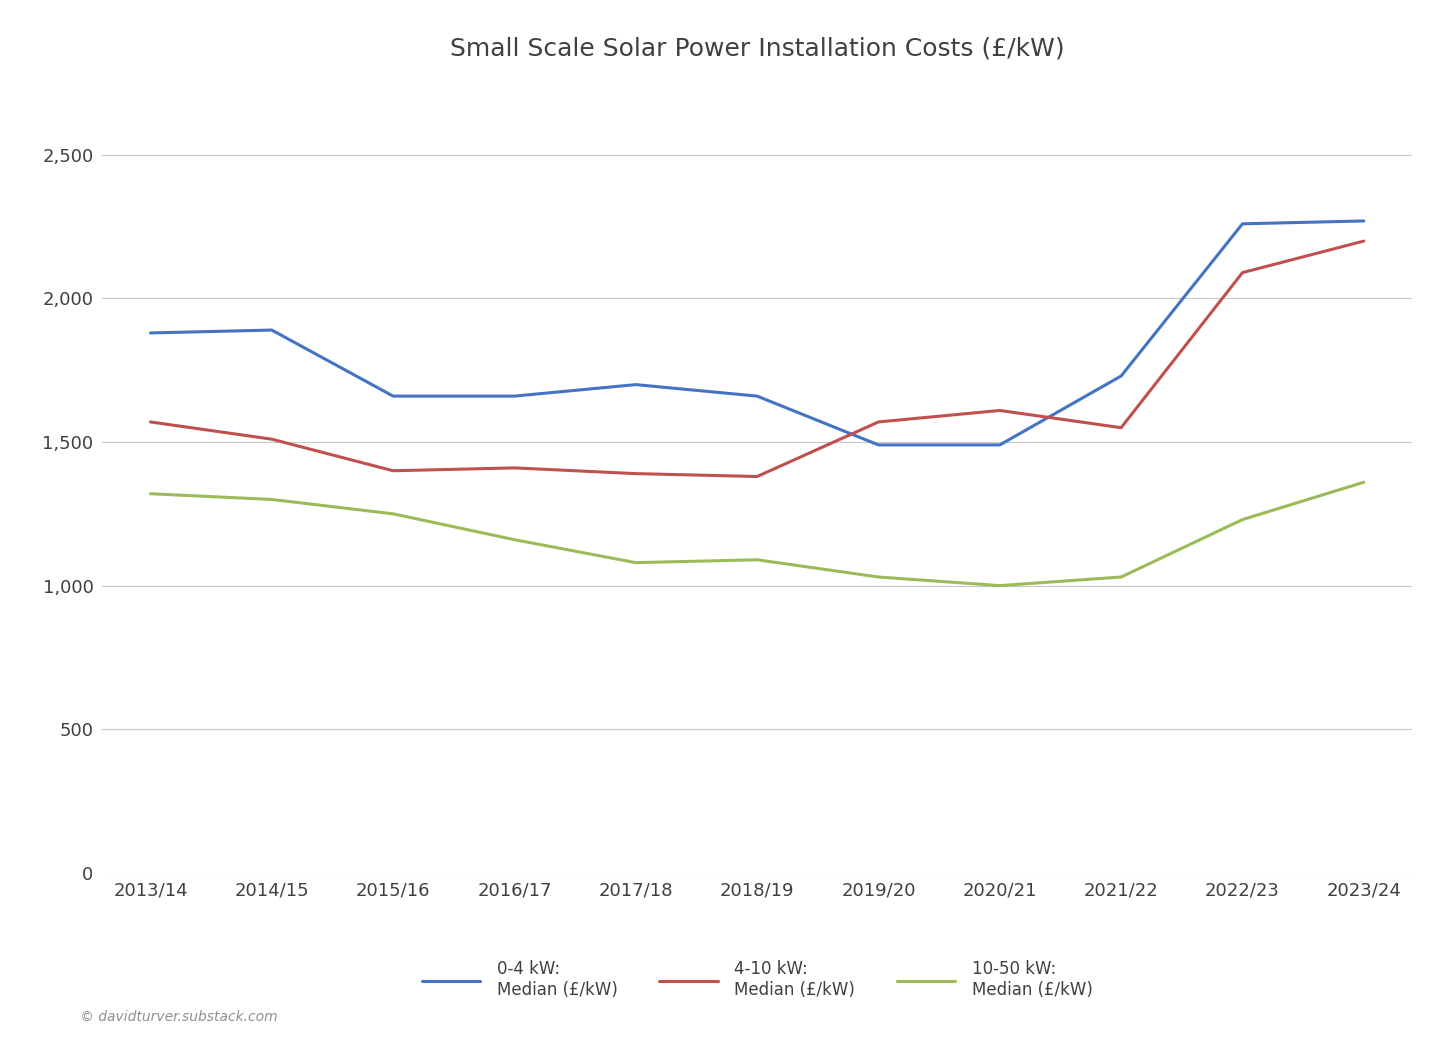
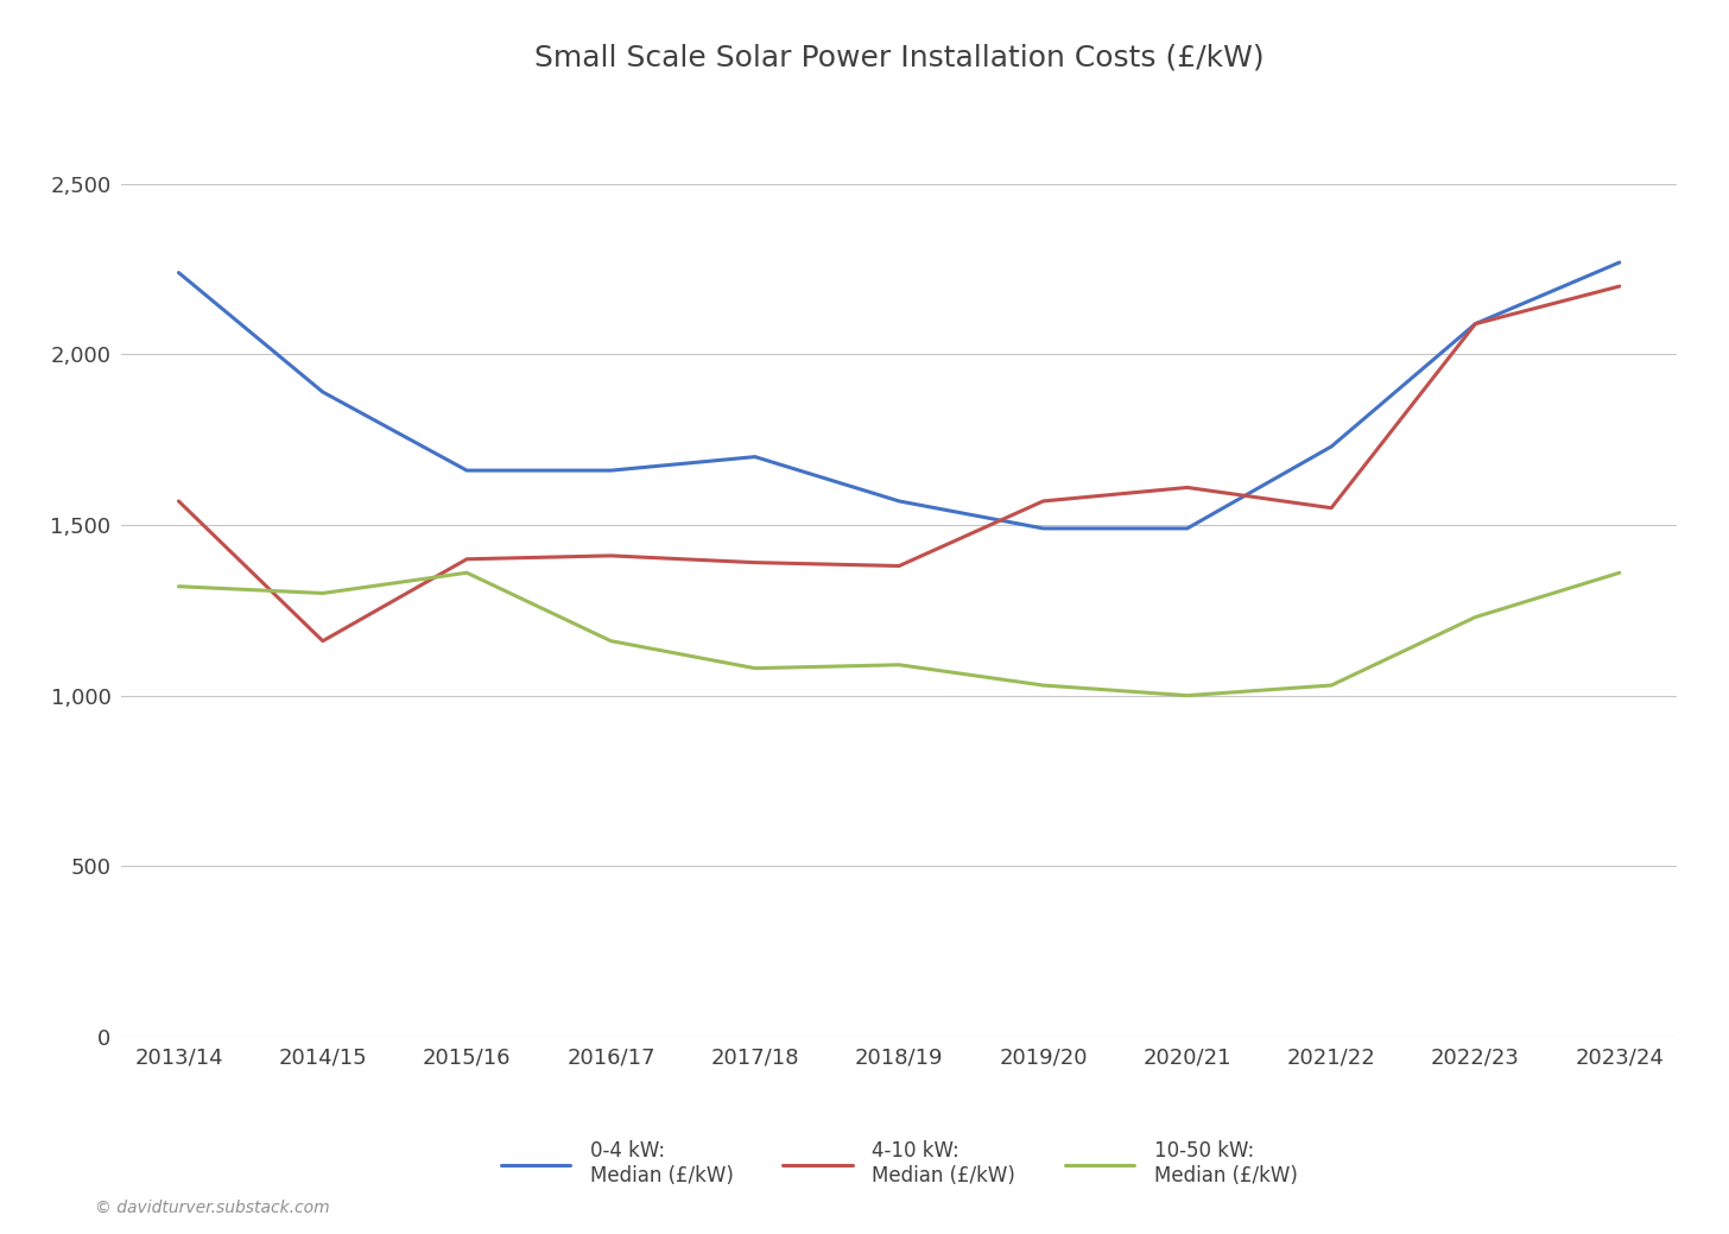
0-4 kW: Median (£/kW)/2013/14: 1,880 -> 2,240
4-10 kW: Median (£/kW)/2014/15: 1,510 -> 1,160
10-50 kW: Median (£/kW)/2015/16: 1,250 -> 1,360
0-4 kW: Median (£/kW)/2018/19: 1,660 -> 1,570
0-4 kW: Median (£/kW)/2022/23: 2,260 -> 2,090
